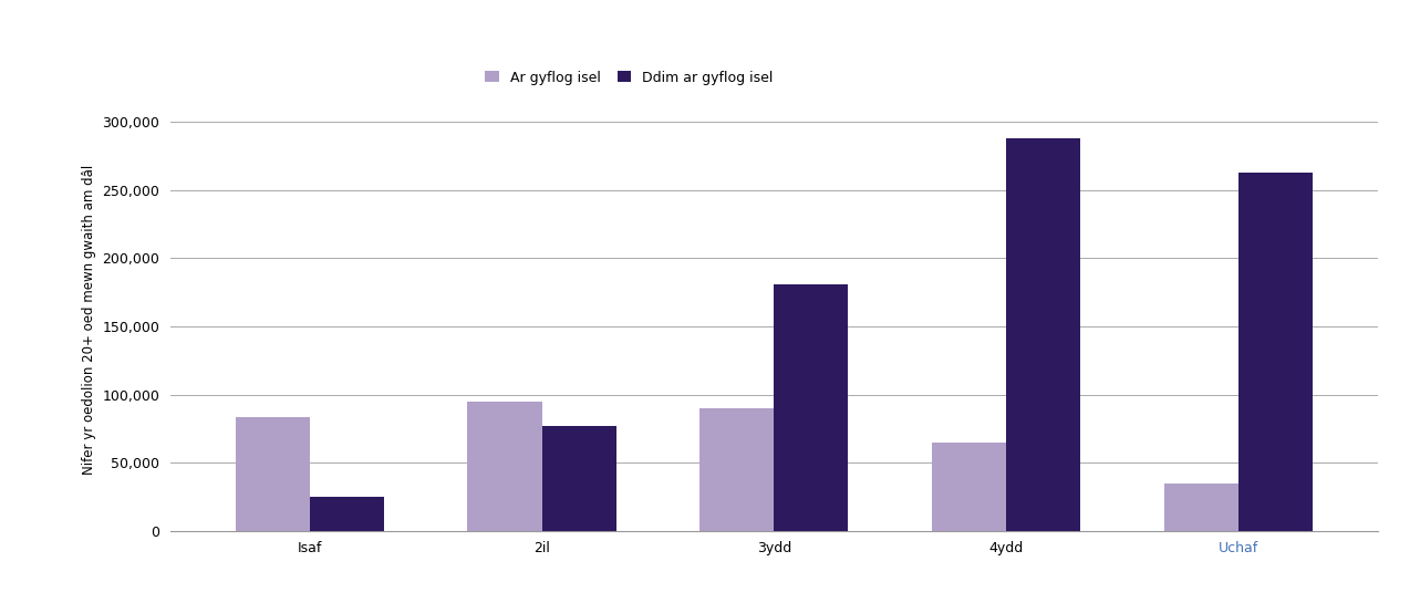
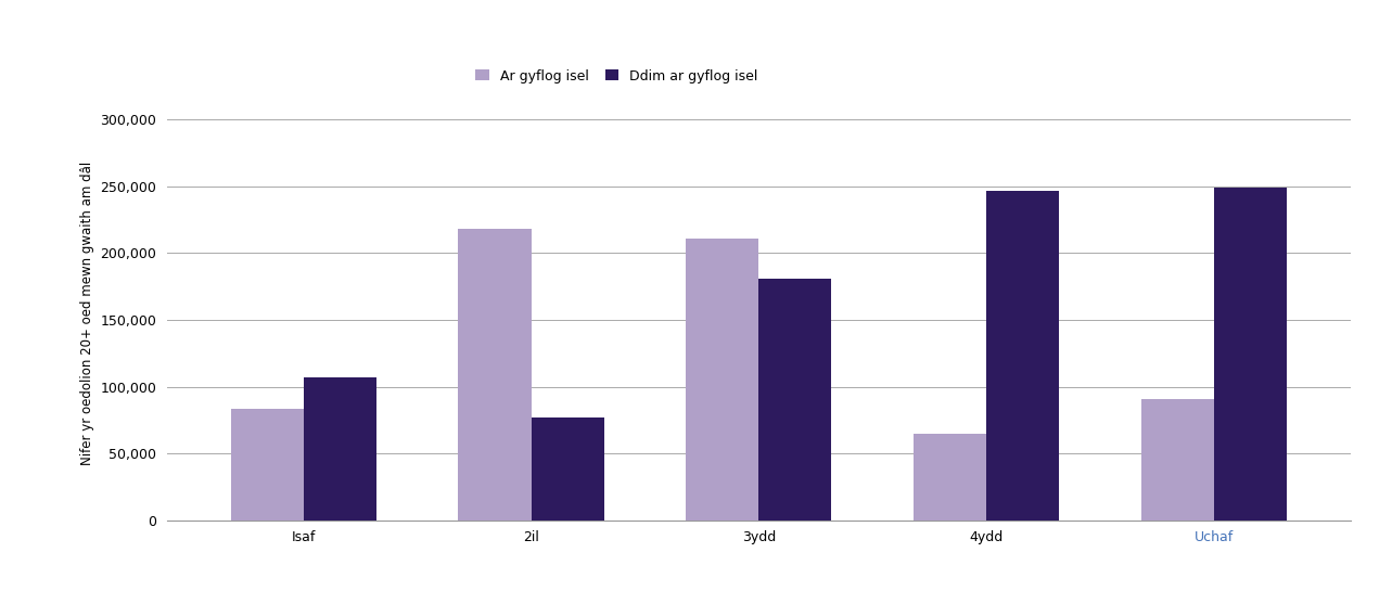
Ddim ar gyflog isel/Isaf: 25,000 -> 107,000
Ar gyflog isel/2il: 95,000 -> 218,000
Ar gyflog isel/3ydd: 90,000 -> 211,000
Ddim ar gyflog isel/4ydd: 288,000 -> 247,000
Ar gyflog isel/Uchaf: 35,000 -> 91,000
Ddim ar gyflog isel/Uchaf: 263,000 -> 249,000
